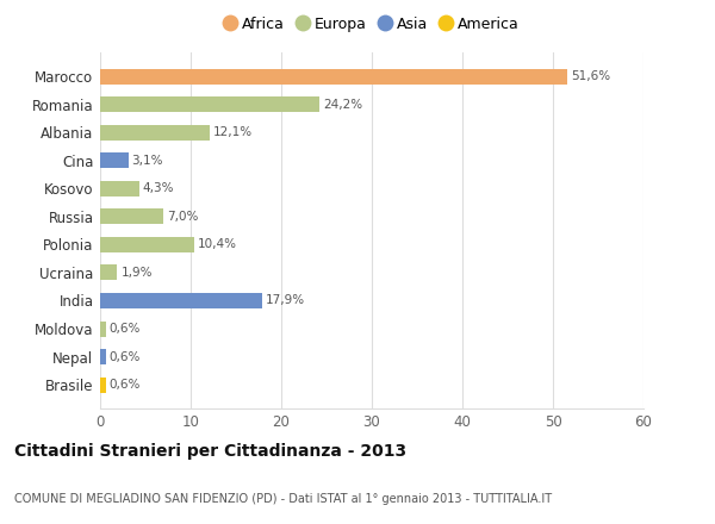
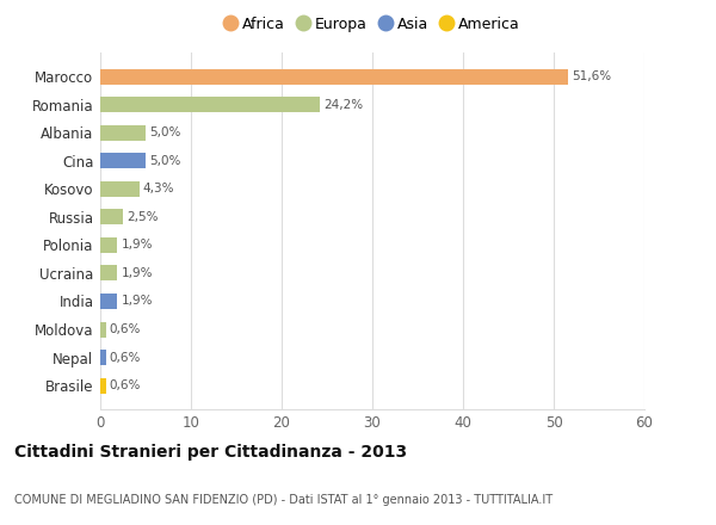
Albania: 12,1% -> 5,0%
Cina: 3,1% -> 5,0%
Russia: 7,0% -> 2,5%
Polonia: 10,4% -> 1,9%
India: 17,9% -> 1,9%
